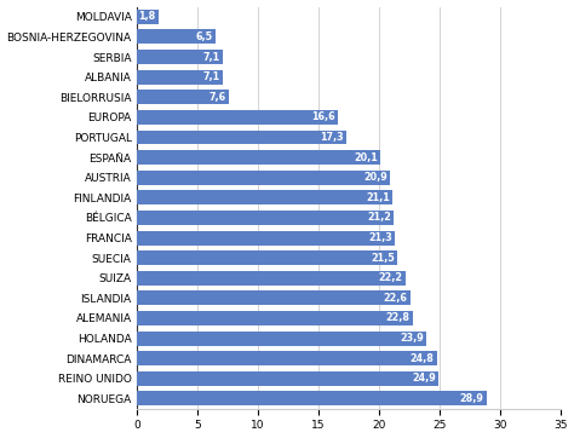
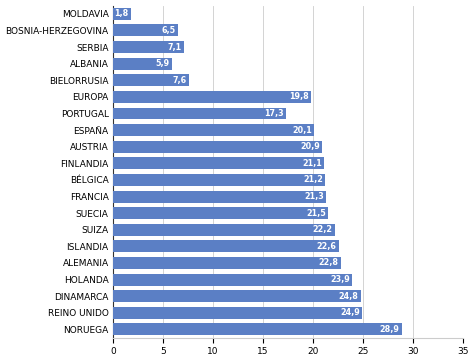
ALBANIA: 7,1 -> 5,9
EUROPA: 16,6 -> 19,8
